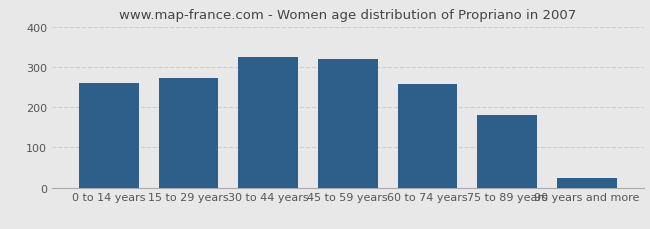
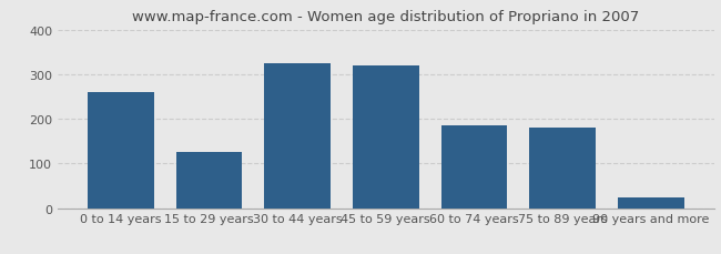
15 to 29 years: 272 -> 125
60 to 74 years: 258 -> 185
